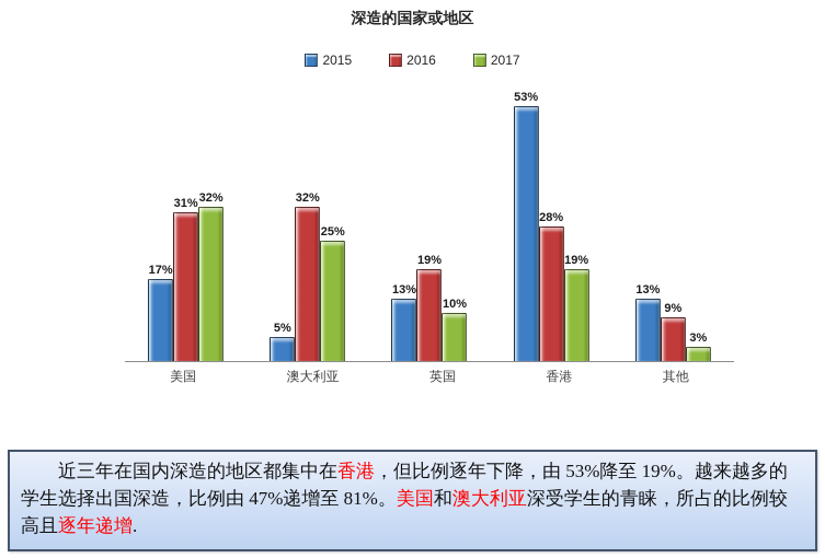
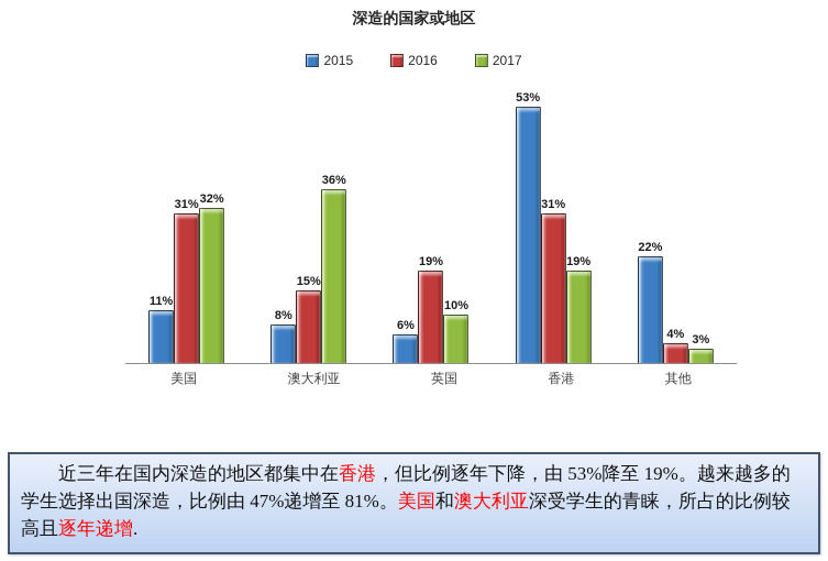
2015/美国: 17% -> 11%
2015/澳大利亚: 5% -> 8%
2016/澳大利亚: 32% -> 15%
2017/澳大利亚: 25% -> 36%
2015/英国: 13% -> 6%
2016/香港: 28% -> 31%
2015/其他: 13% -> 22%
2016/其他: 9% -> 4%
